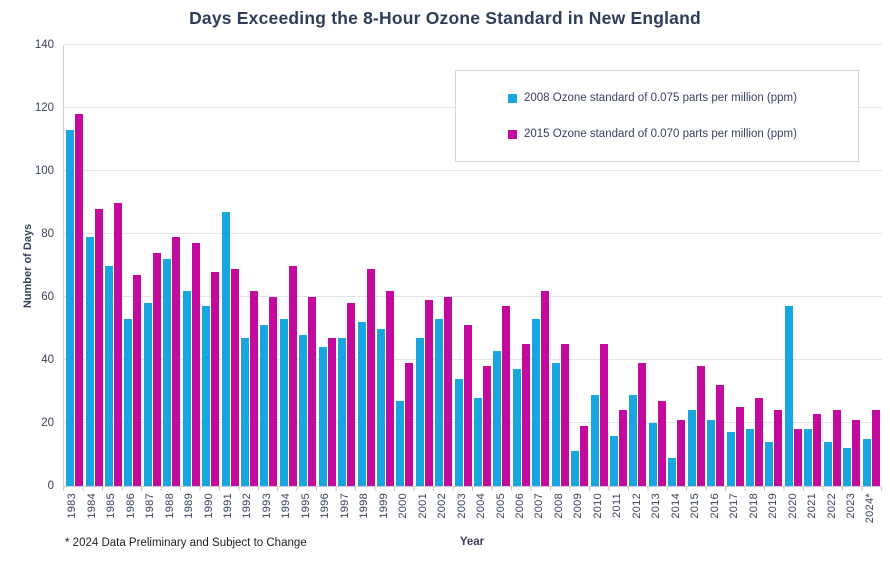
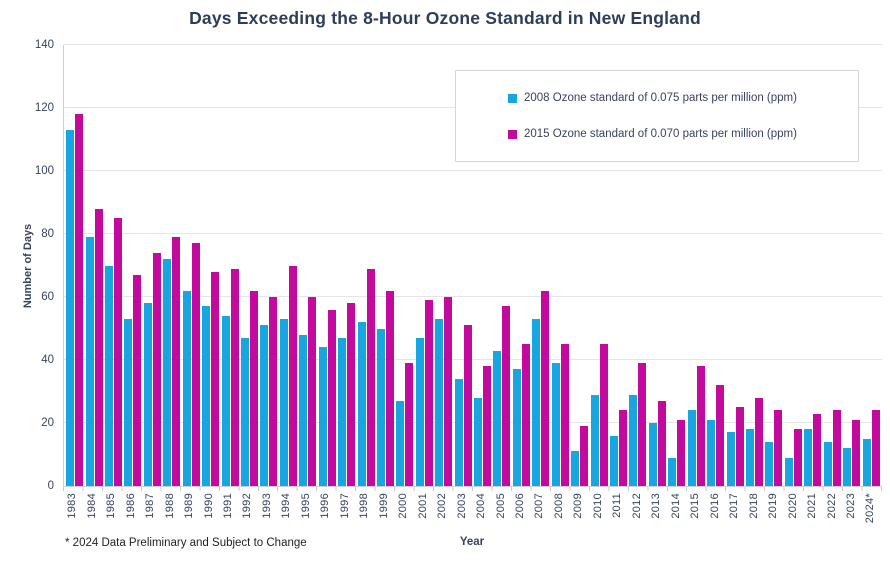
2015 Ozone standard of 0.070 parts per million (ppm)/1985: 90 -> 85
2008 Ozone standard of 0.075 parts per million (ppm)/1991: 87 -> 54
2015 Ozone standard of 0.070 parts per million (ppm)/1996: 47 -> 56
2008 Ozone standard of 0.075 parts per million (ppm)/2020: 57 -> 9
